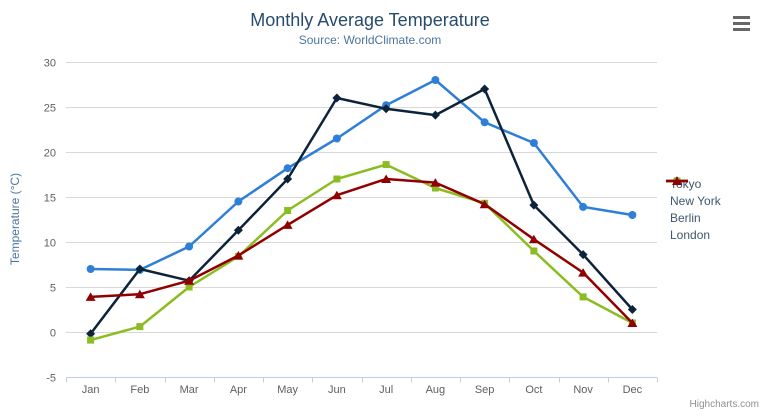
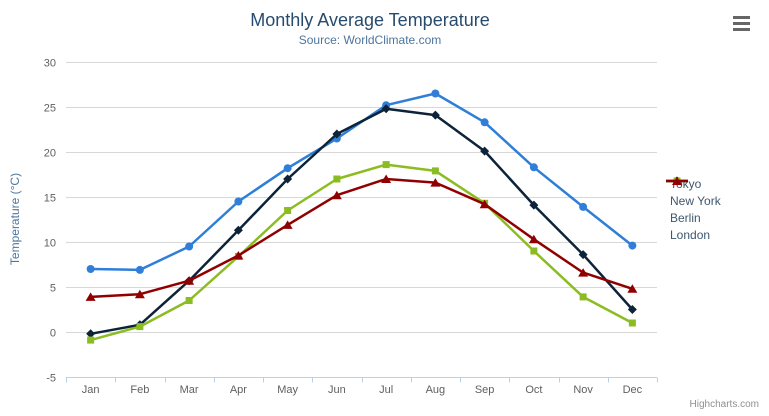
New York/Feb: 7 -> 1
Berlin/Mar: 5 -> 4
New York/Jun: 26 -> 22
Tokyo/Aug: 28 -> 26
Berlin/Aug: 16 -> 18
New York/Sep: 27 -> 20
Tokyo/Oct: 21 -> 18
Tokyo/Dec: 13 -> 10
London/Dec: 1 -> 5
